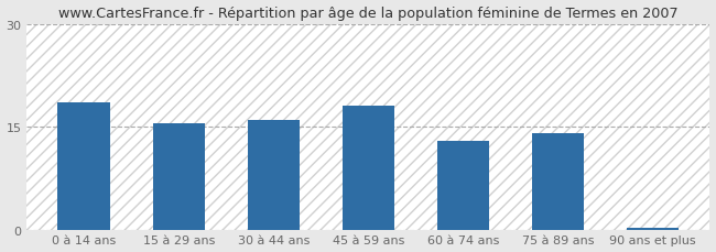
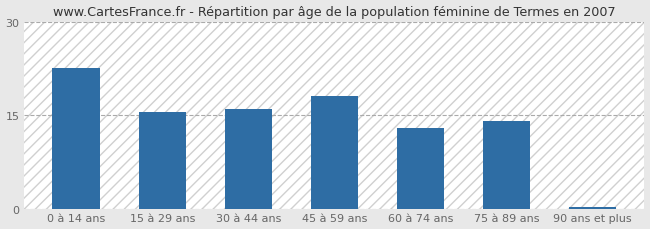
0 à 14 ans: 18.5 -> 22.6
